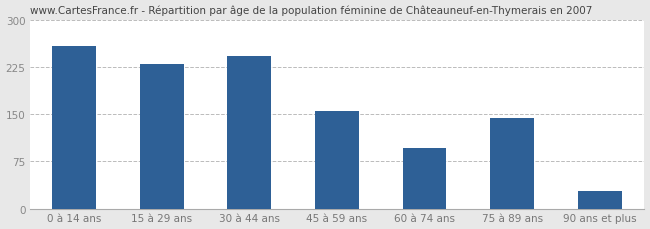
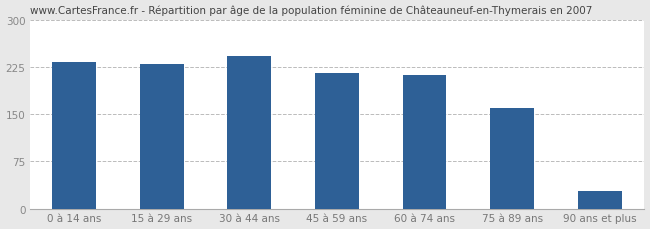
0 à 14 ans: 258 -> 233
45 à 59 ans: 156 -> 215
60 à 74 ans: 96 -> 212
75 à 89 ans: 144 -> 160
